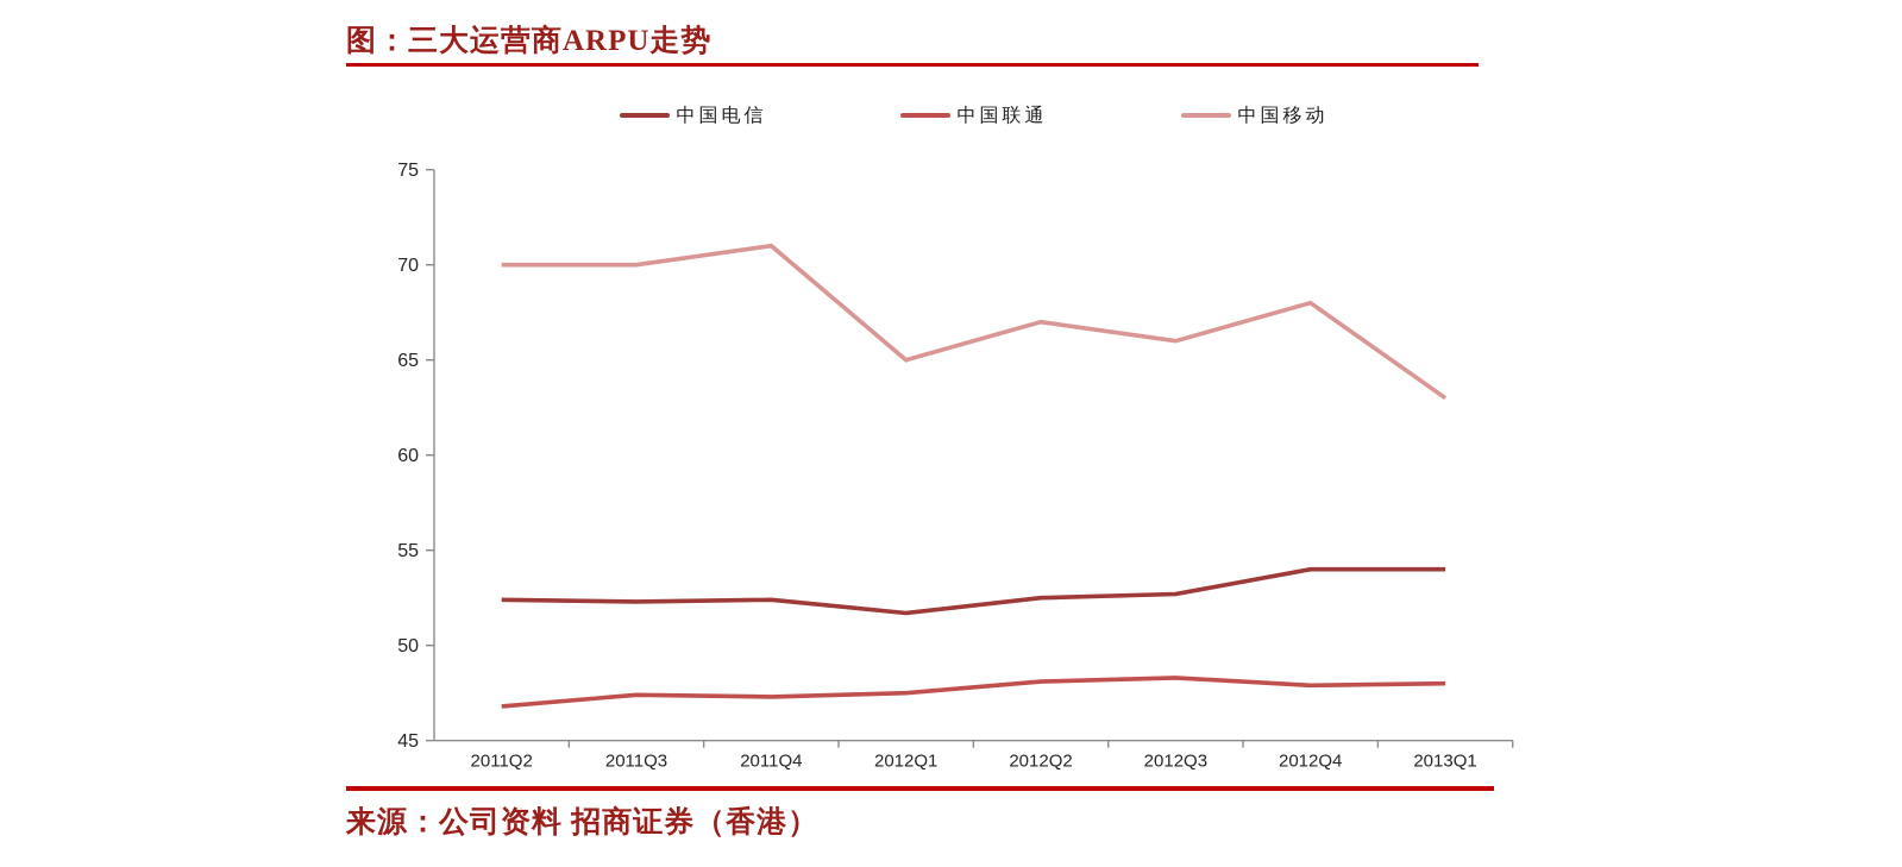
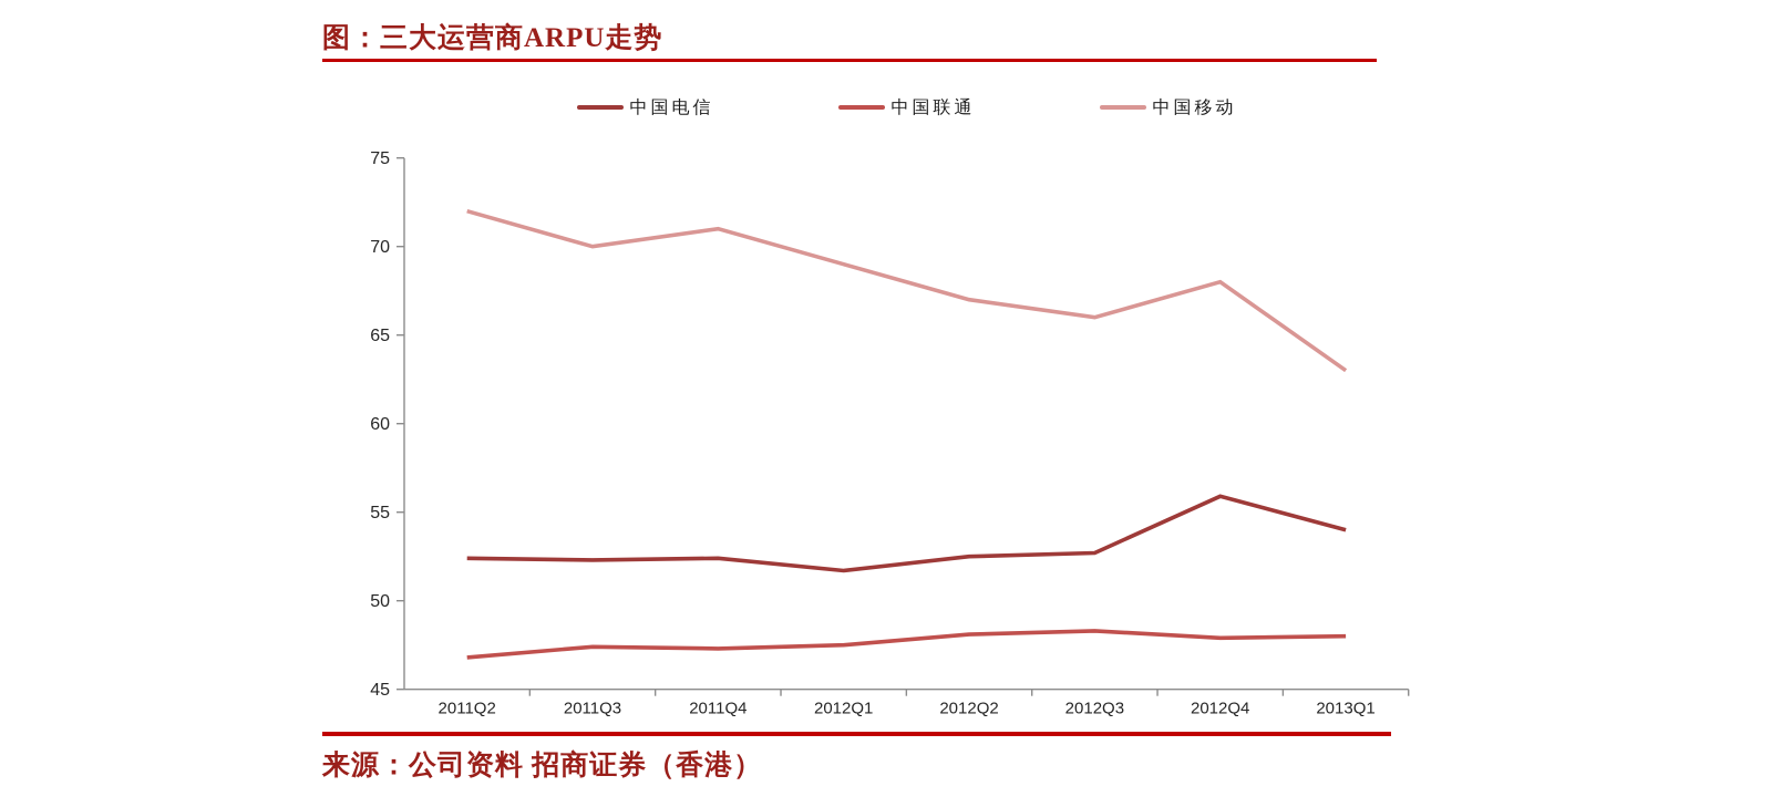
中国移动/2011Q2: 70 -> 72
中国移动/2012Q1: 65 -> 69
中国电信/2012Q4: 54.0 -> 55.9
